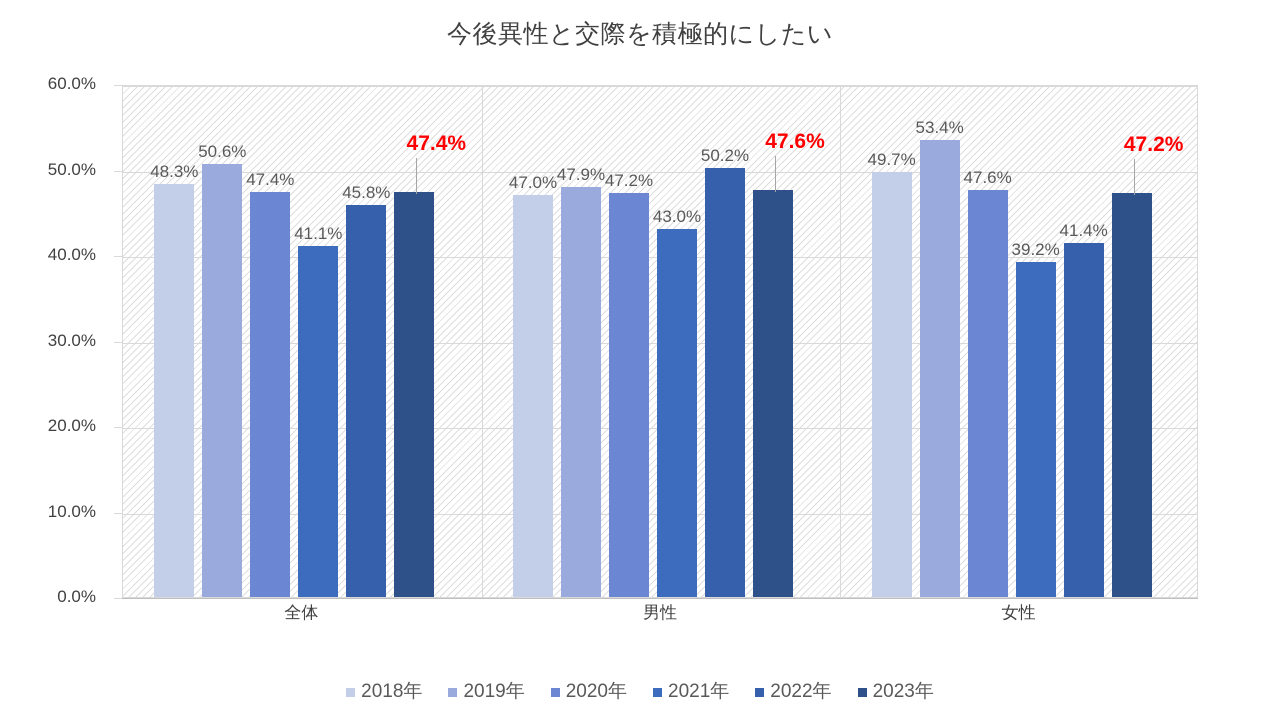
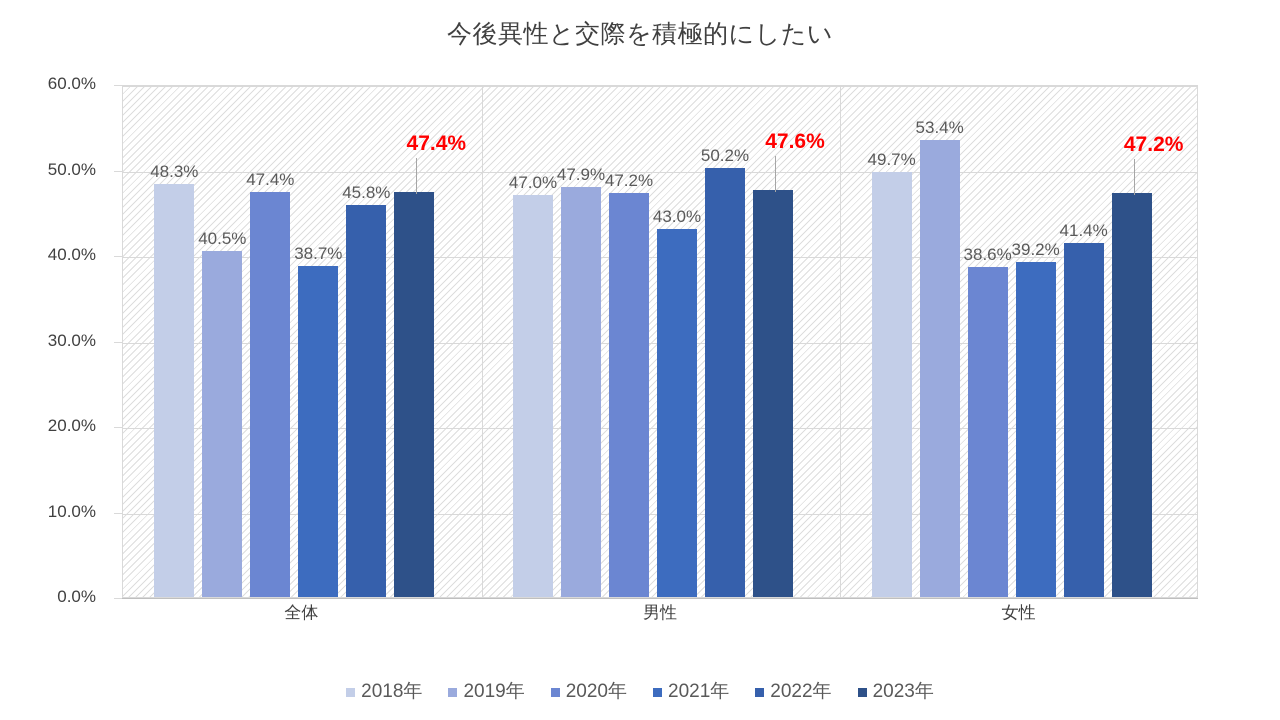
2019年/全体: 50.6% -> 40.5%
2021年/全体: 41.1% -> 38.7%
2020年/女性: 47.6% -> 38.6%
